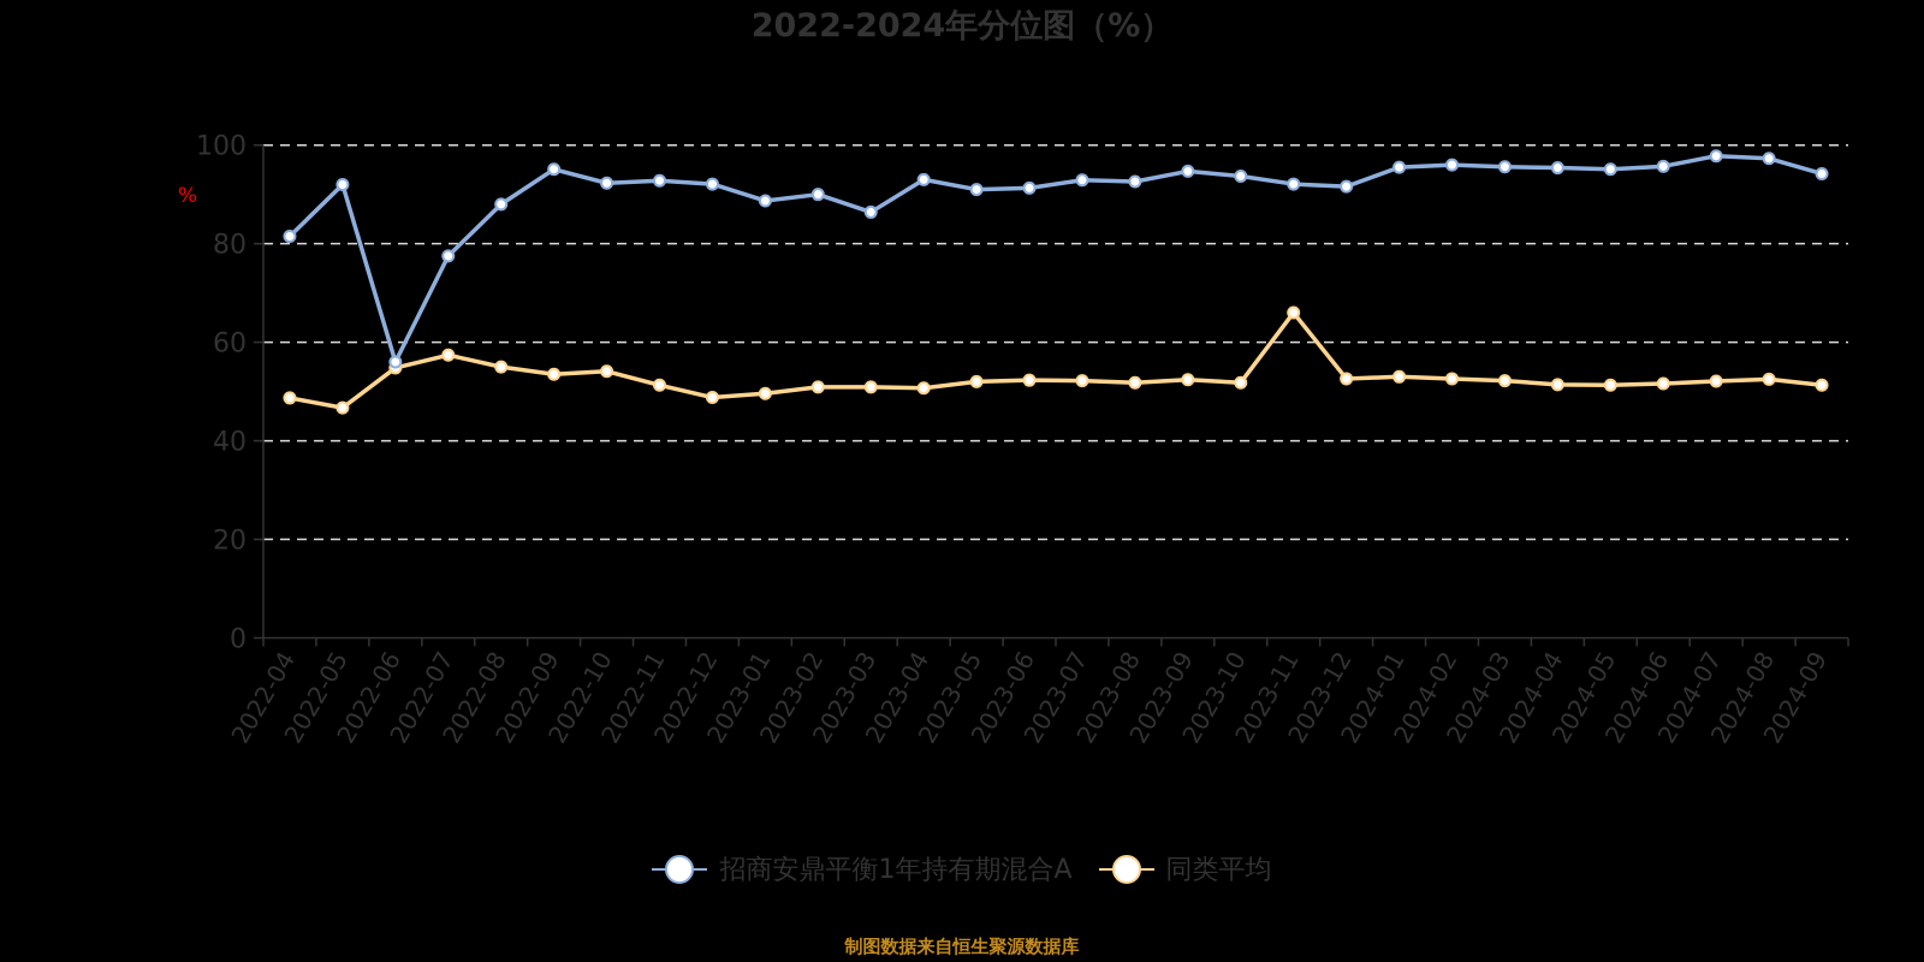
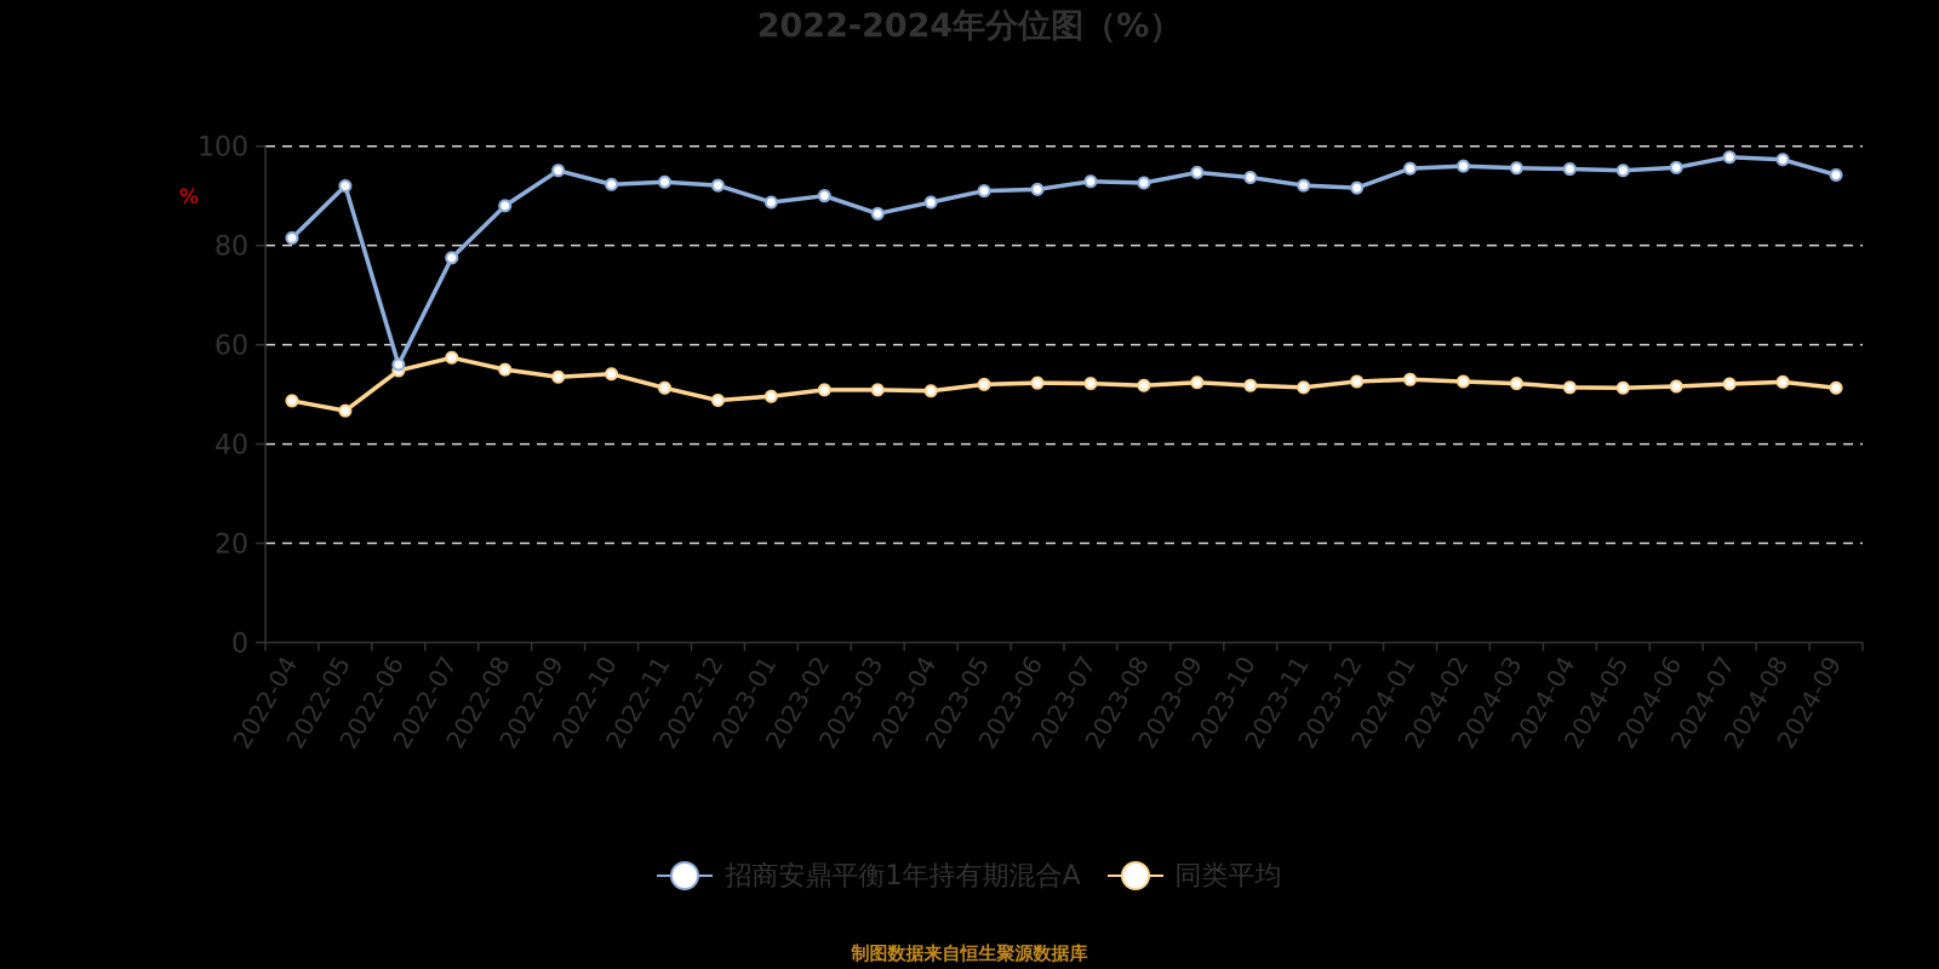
招商安鼎平衡1年持有期混合A/2023-04: 93 -> 89
同类平均/2023-11: 66 -> 51
